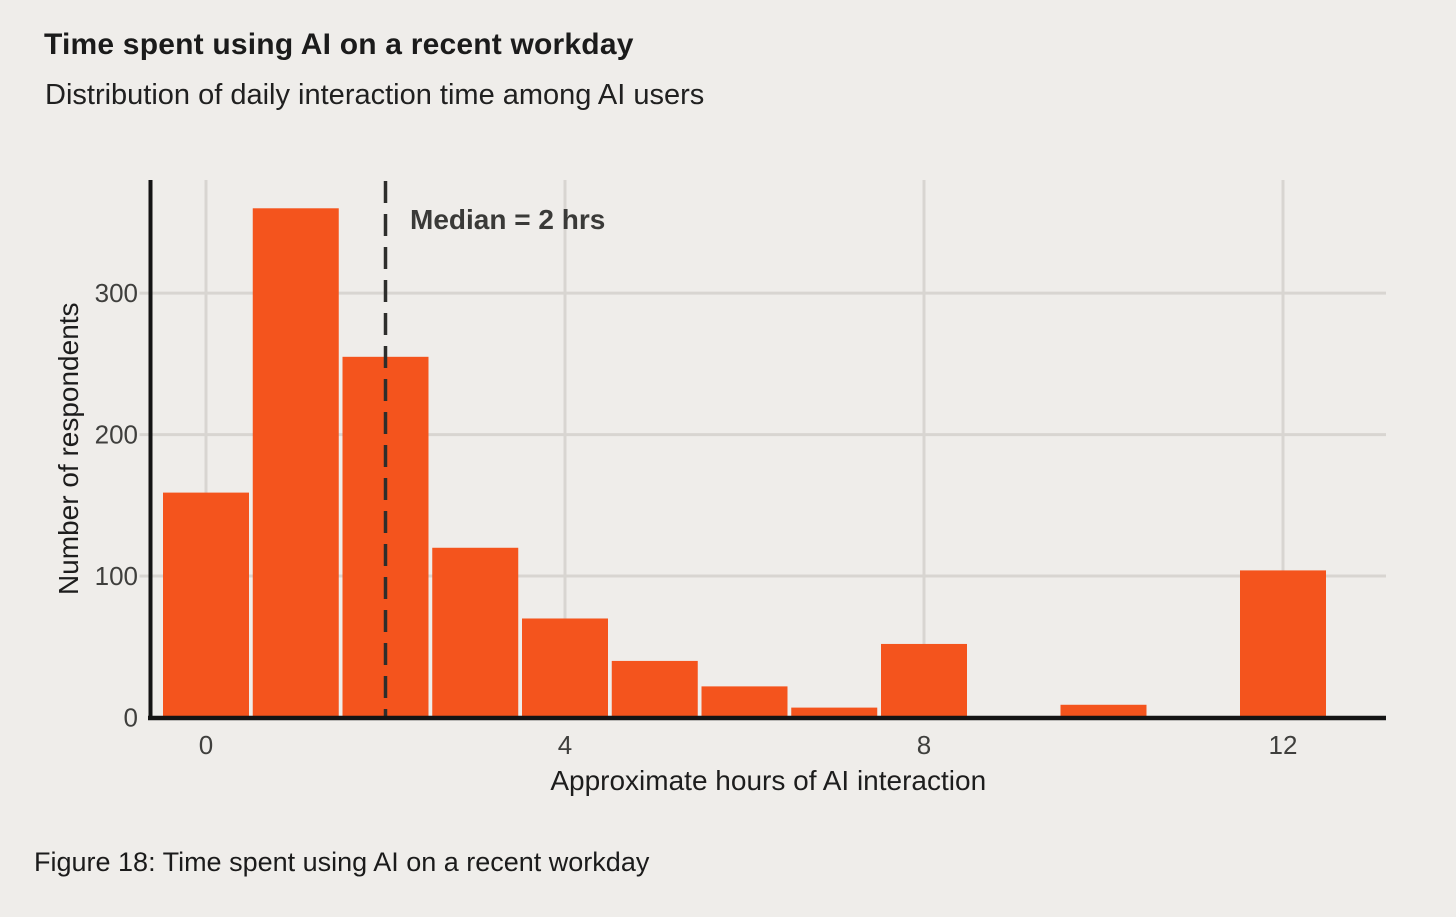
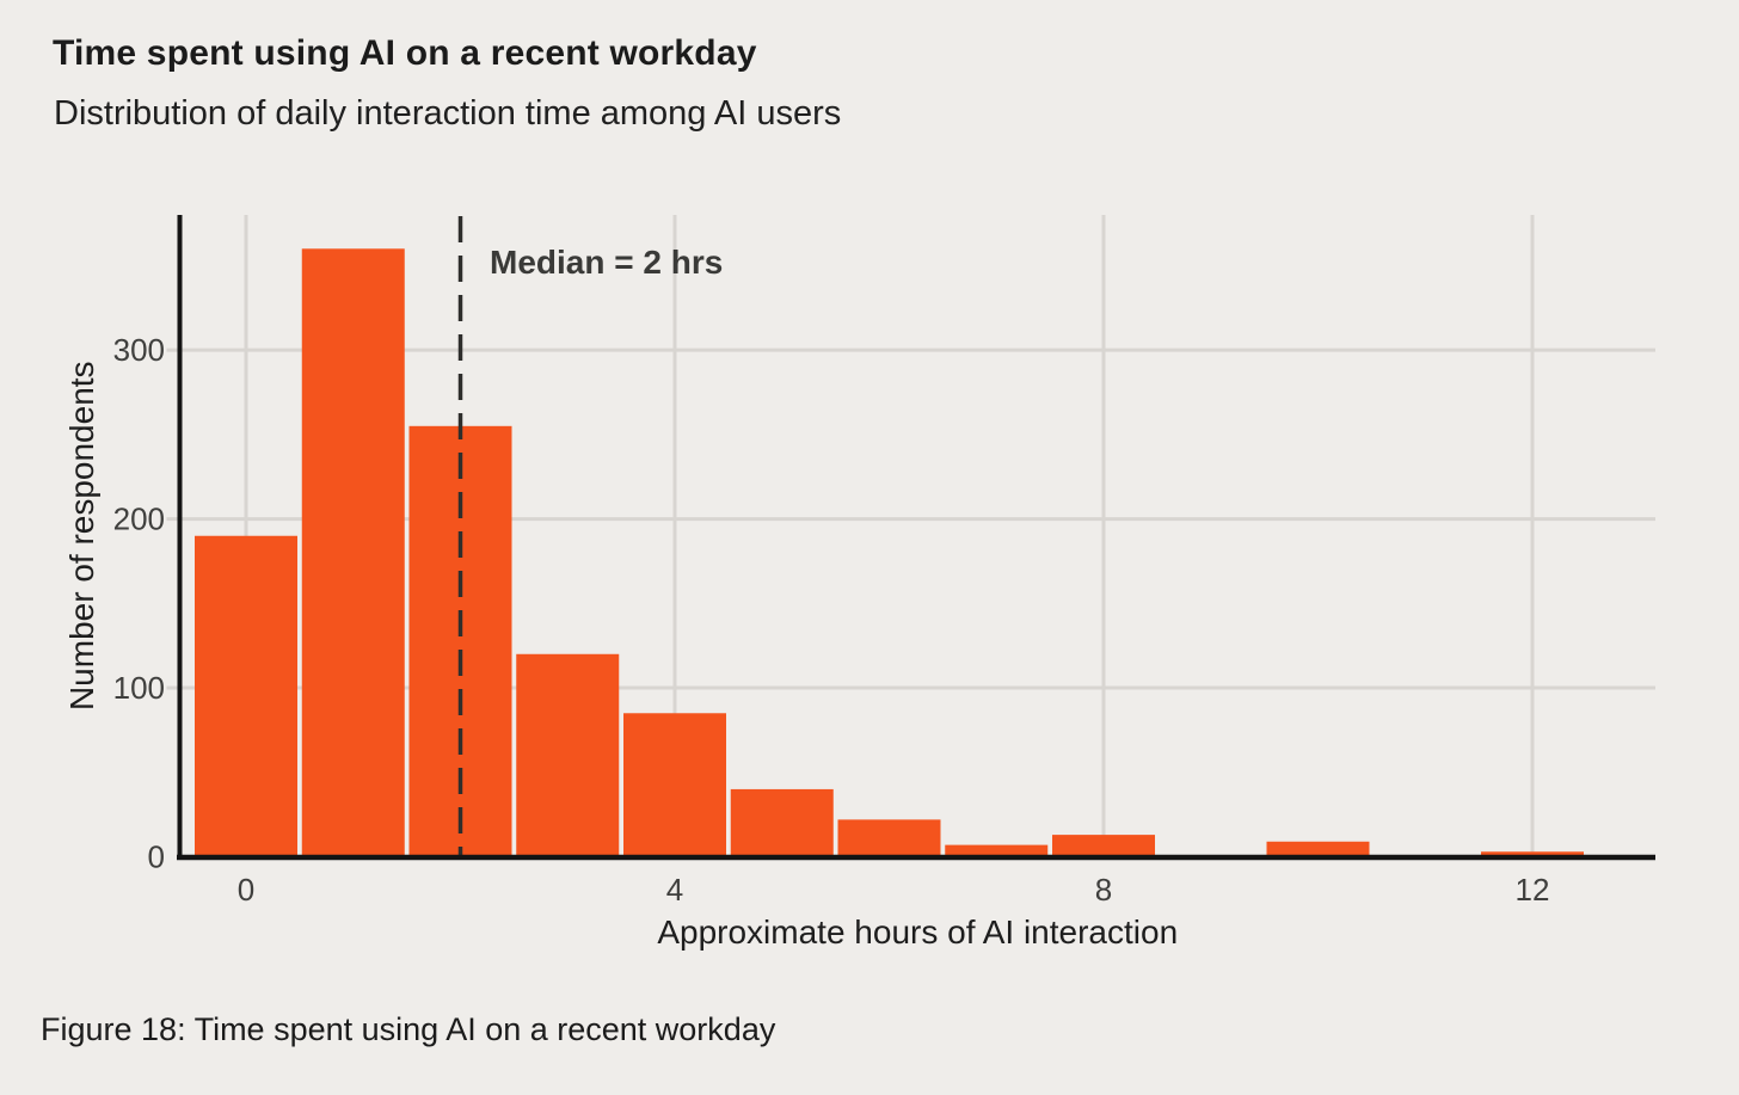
0: 159 -> 190
4: 70 -> 85
8: 52 -> 13
12: 104 -> 3
